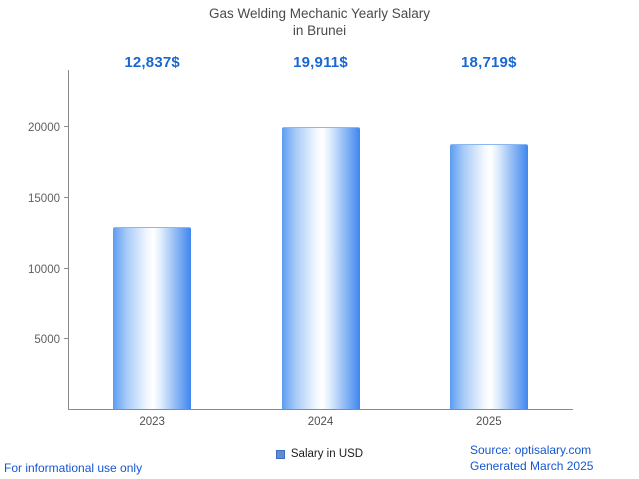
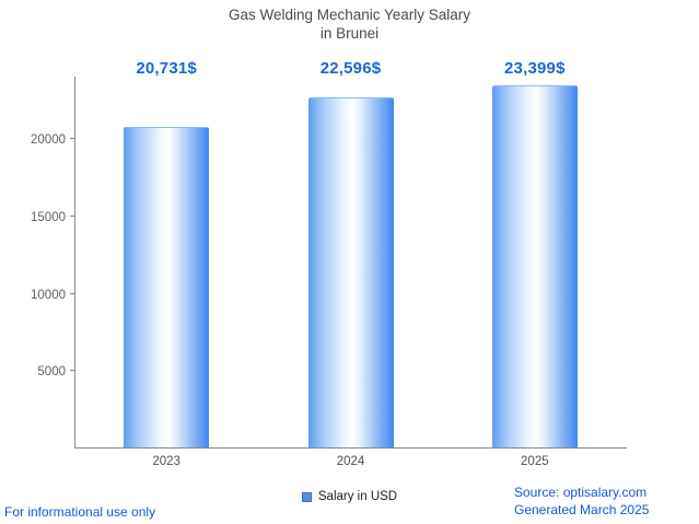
2023: 12,837 -> 20,731
2024: 19,911 -> 22,596
2025: 18,719 -> 23,399
